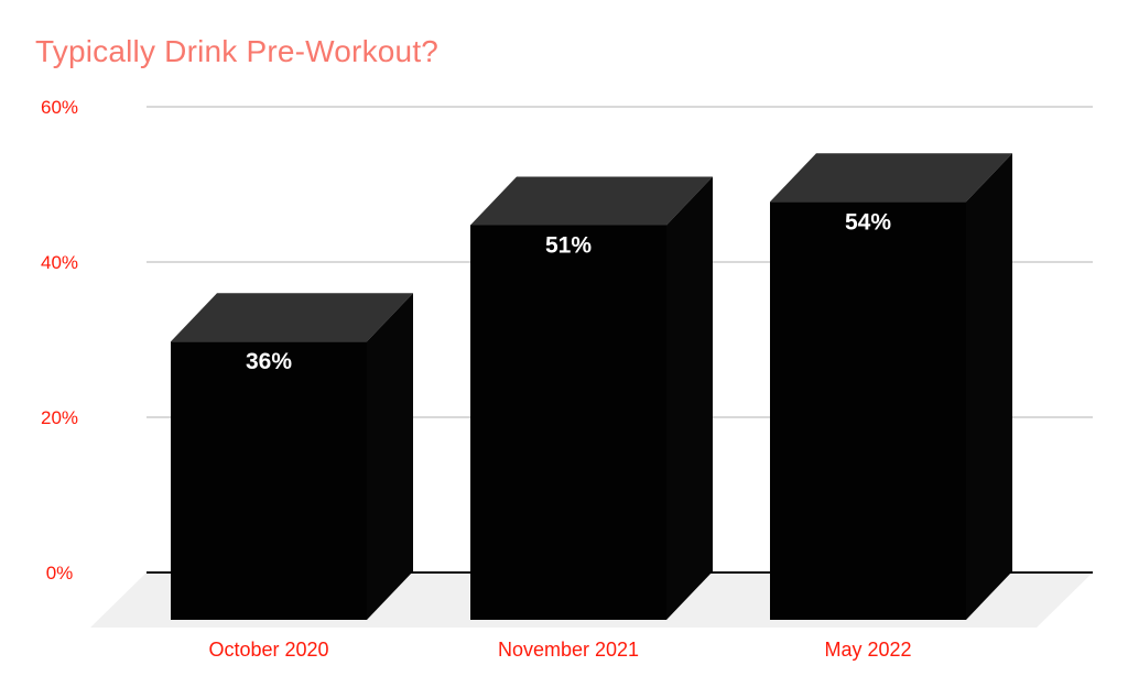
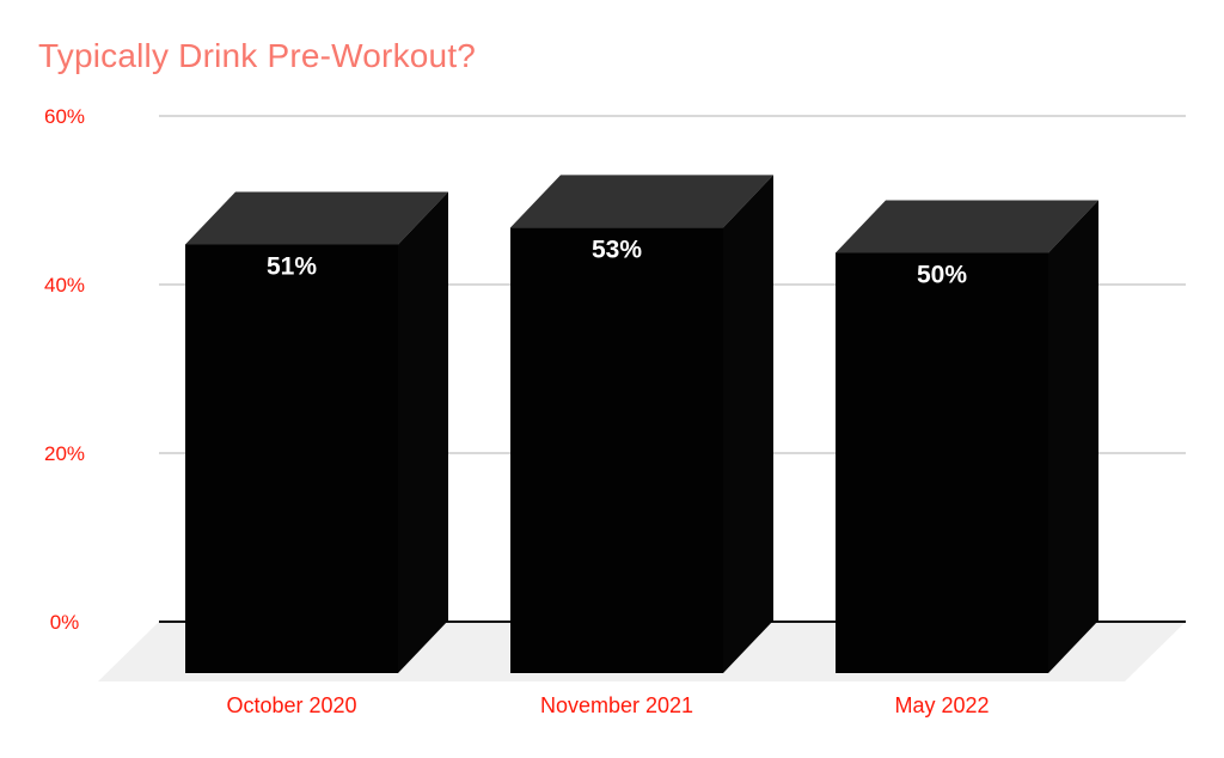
October 2020: 36% -> 51%
November 2021: 51% -> 53%
May 2022: 54% -> 50%
